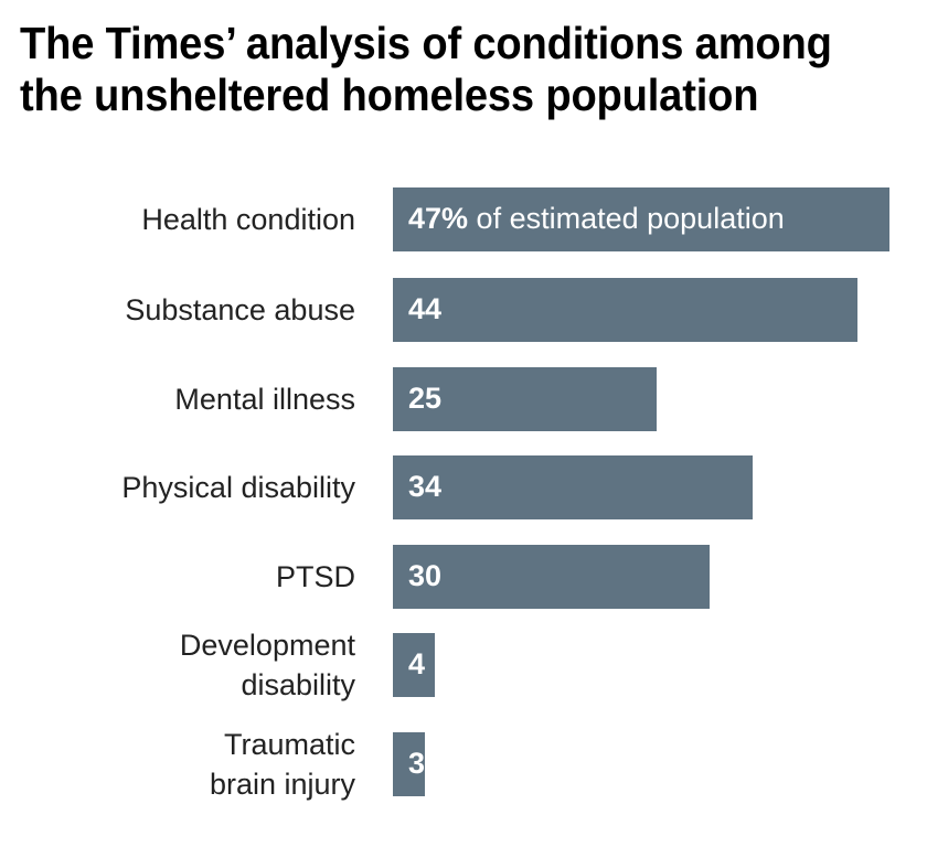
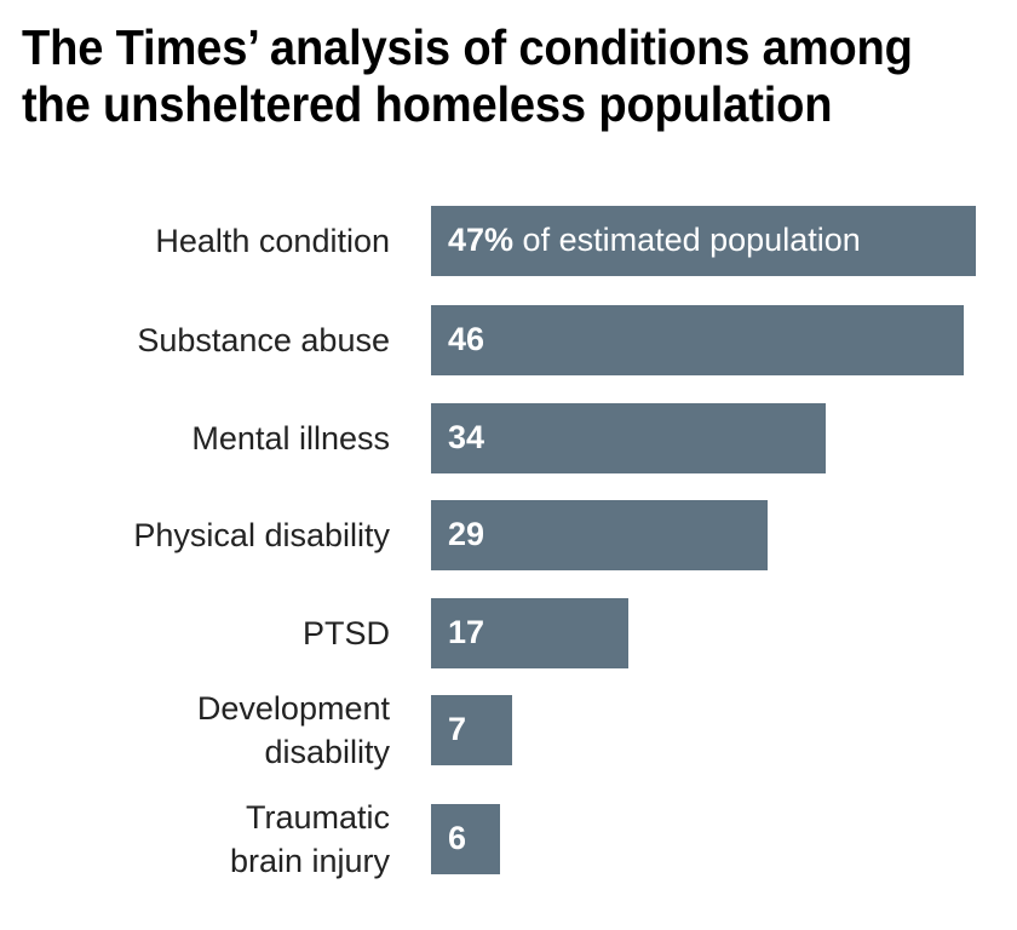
Substance abuse: 44 -> 46
Mental illness: 25 -> 34
Physical disability: 34 -> 29
PTSD: 30 -> 17
Development disability: 4 -> 7
Traumatic brain injury: 3 -> 6
